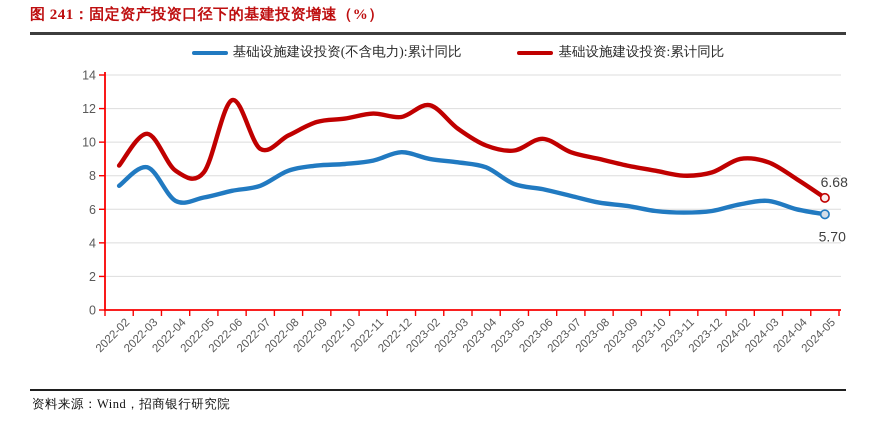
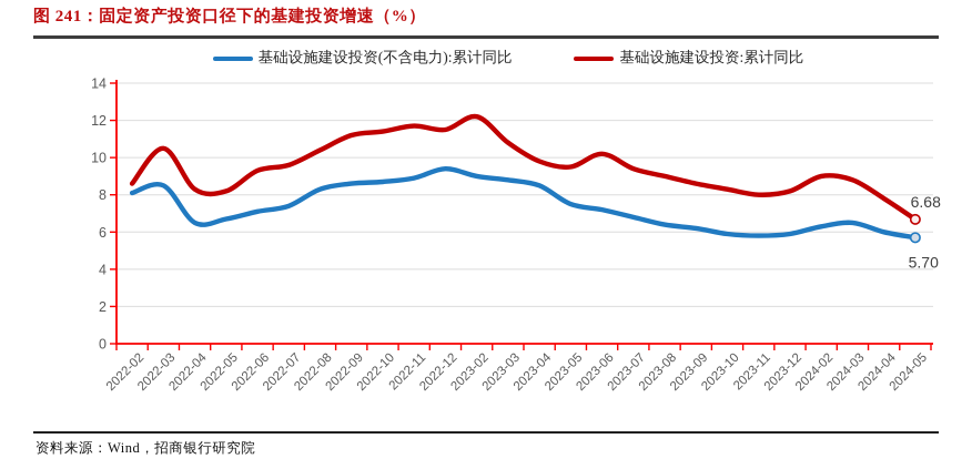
基础设施建设投资(不含电力):累计同比/2022-02: 7.4 -> 8.1
基础设施建设投资:累计同比/2022-06: 12.5 -> 9.3
